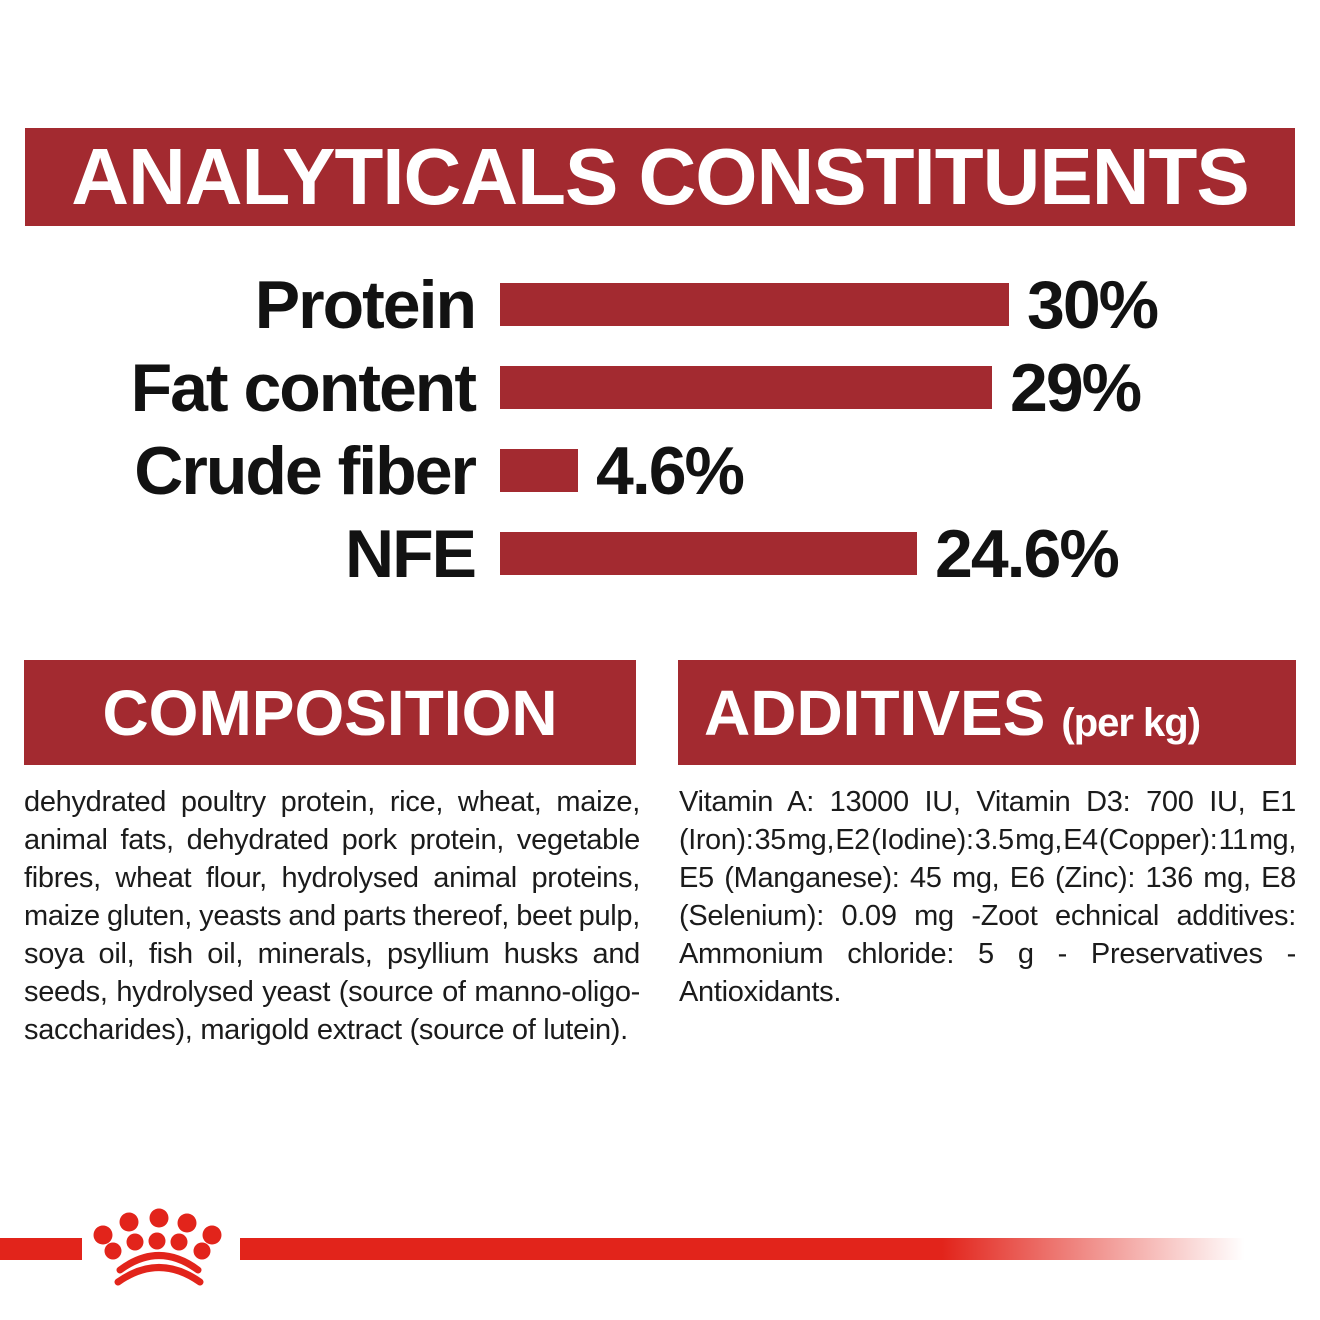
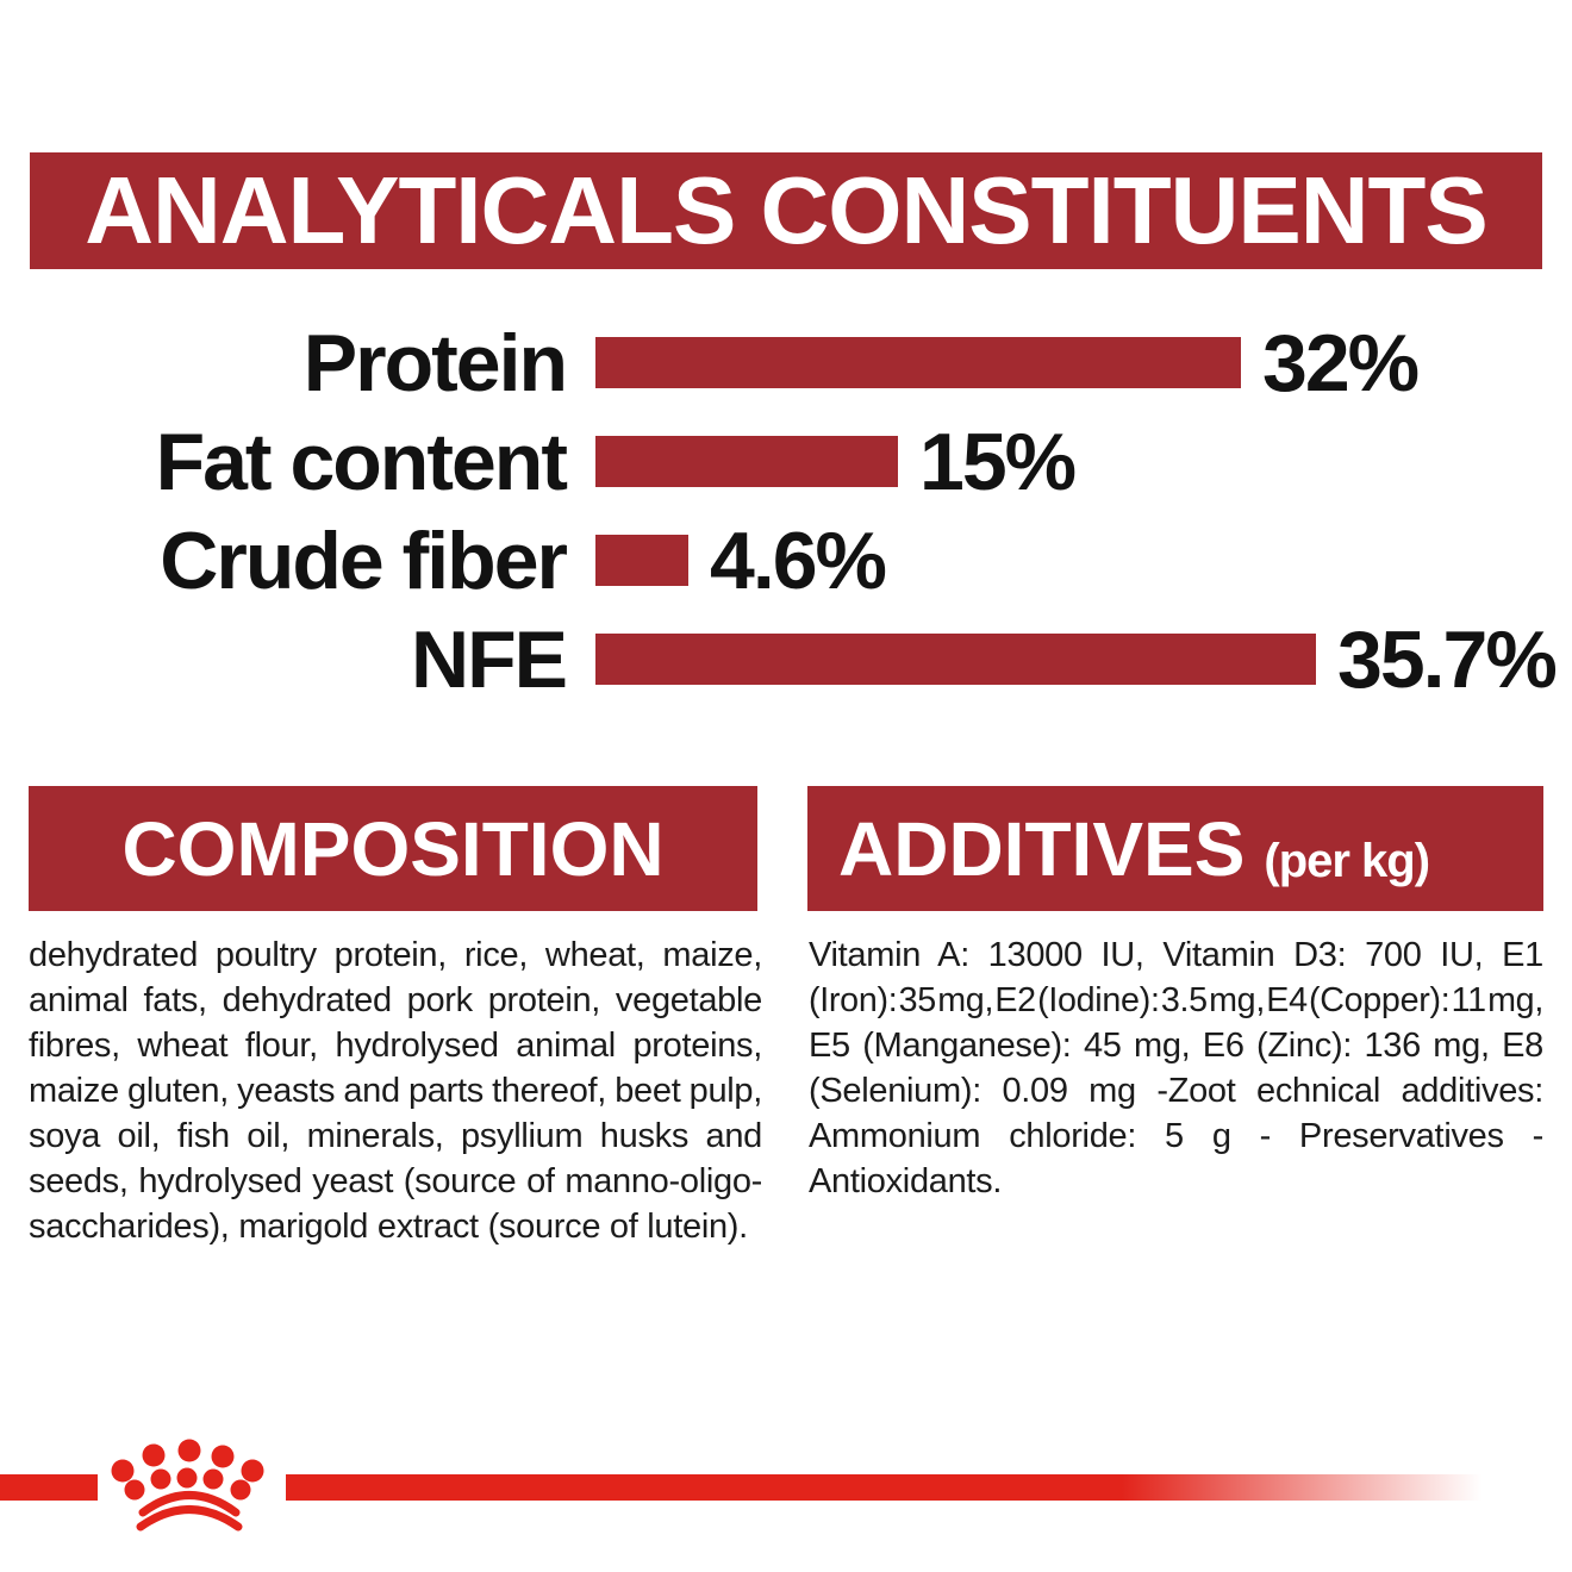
Protein: 30% -> 32%
Fat content: 29% -> 15%
NFE: 24.6% -> 35.7%
